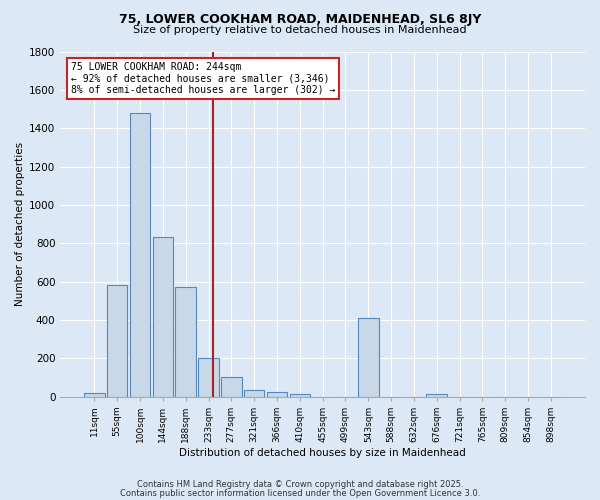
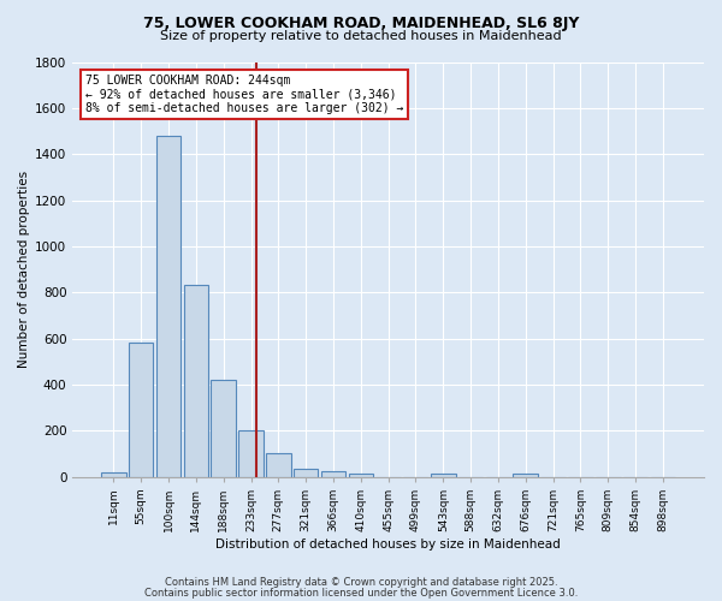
188sqm: 570 -> 420
543sqm: 410 -> 10
